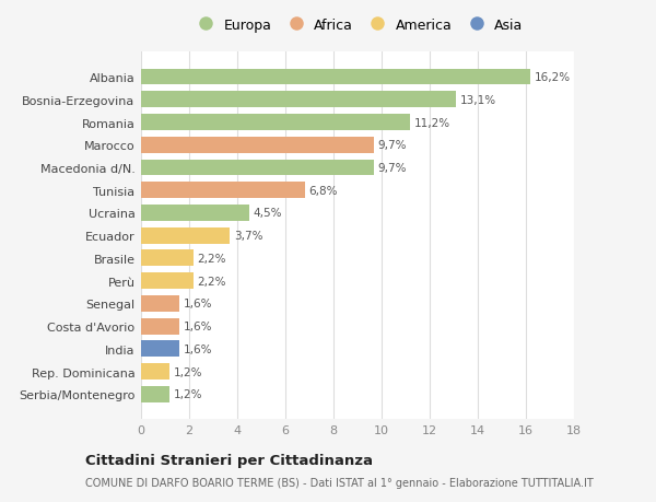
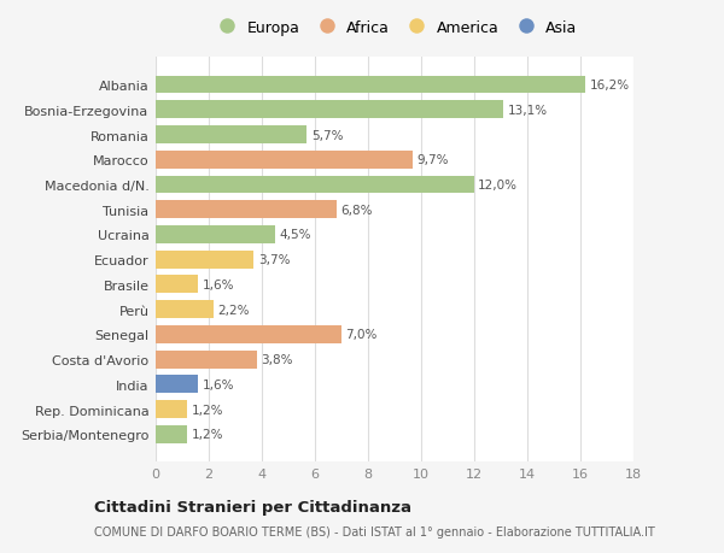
Romania: 11,2% -> 5,7%
Macedonia d/N.: 9,7% -> 12,0%
Brasile: 2,2% -> 1,6%
Senegal: 1,6% -> 7,0%
Costa d'Avorio: 1,6% -> 3,8%
